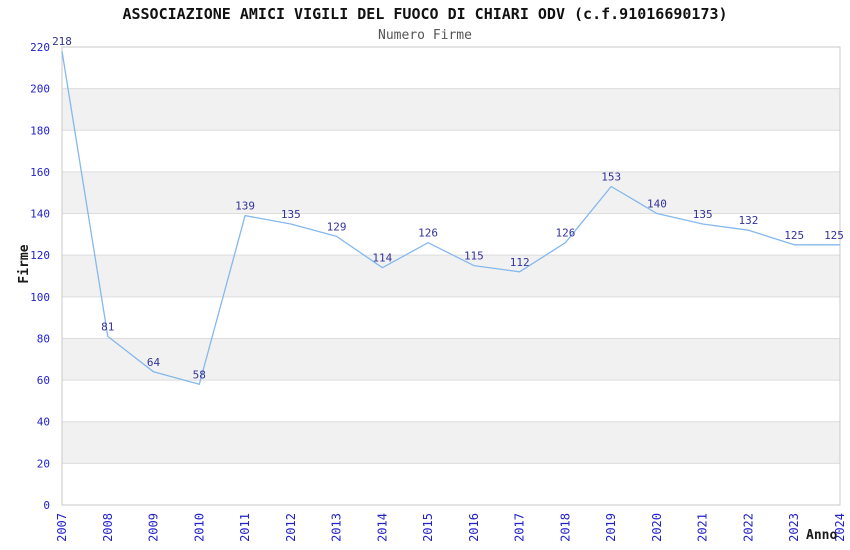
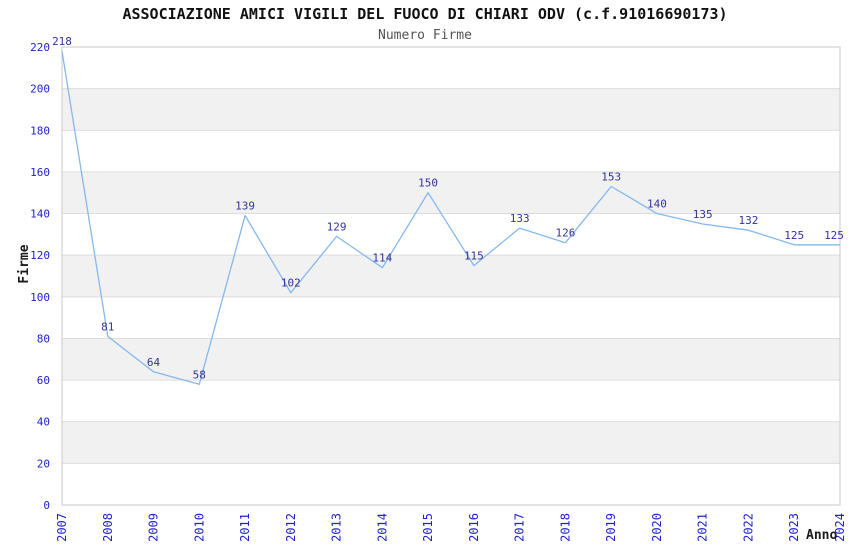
2012: 135 -> 102
2015: 126 -> 150
2017: 112 -> 133
